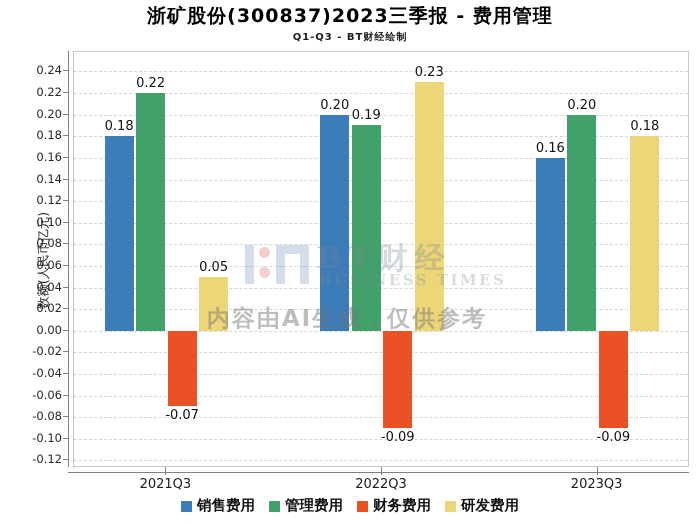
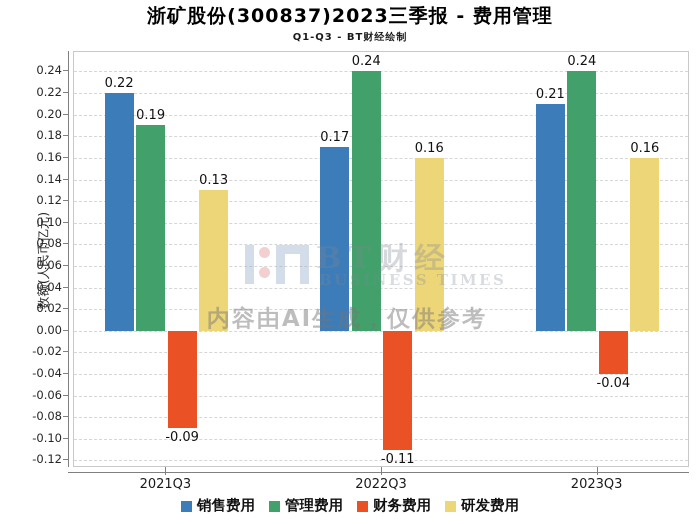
销售费用/2021Q3: 0.18 -> 0.22
管理费用/2021Q3: 0.22 -> 0.19
财务费用/2021Q3: -0.07 -> -0.09
研发费用/2021Q3: 0.05 -> 0.13
销售费用/2022Q3: 0.20 -> 0.17
管理费用/2022Q3: 0.19 -> 0.24
财务费用/2022Q3: -0.09 -> -0.11
研发费用/2022Q3: 0.23 -> 0.16
销售费用/2023Q3: 0.16 -> 0.21
管理费用/2023Q3: 0.20 -> 0.24
财务费用/2023Q3: -0.09 -> -0.04
研发费用/2023Q3: 0.18 -> 0.16
